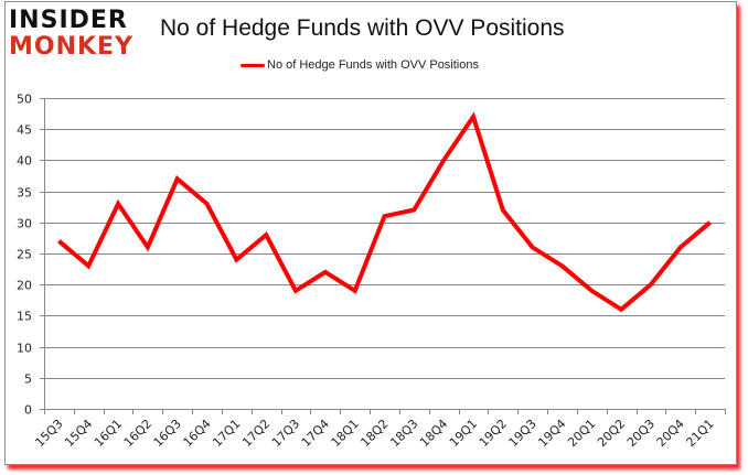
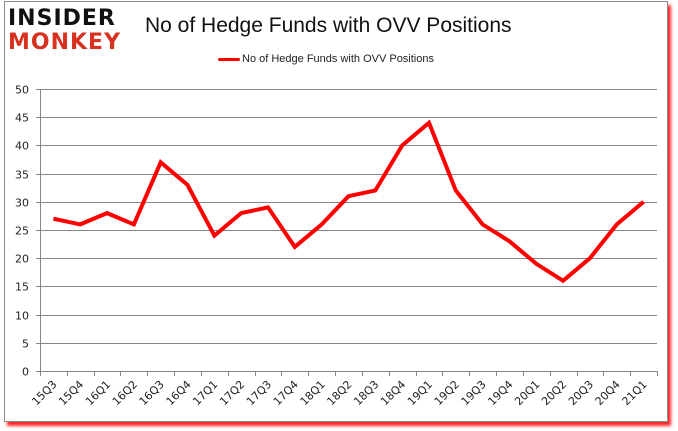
15Q4: 23 -> 26
16Q1: 33 -> 28
17Q3: 19 -> 29
18Q1: 19 -> 26
19Q1: 47 -> 44
